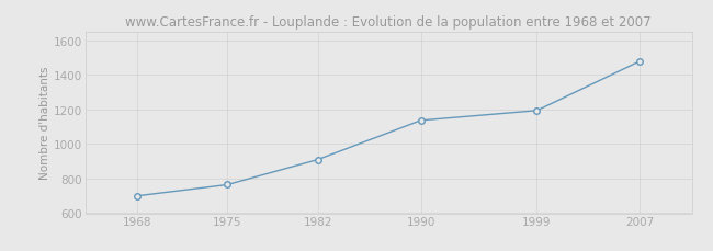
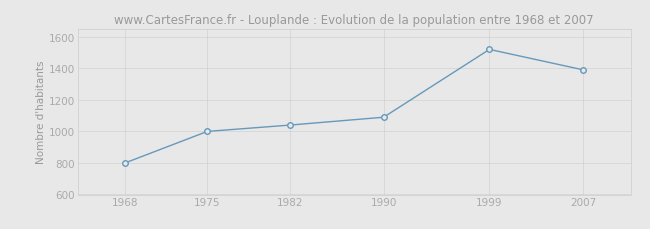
1968: 700 -> 800
1975: 760 -> 1000
1982: 910 -> 1040
1990: 1140 -> 1090
1999: 1190 -> 1520
2007: 1480 -> 1390
